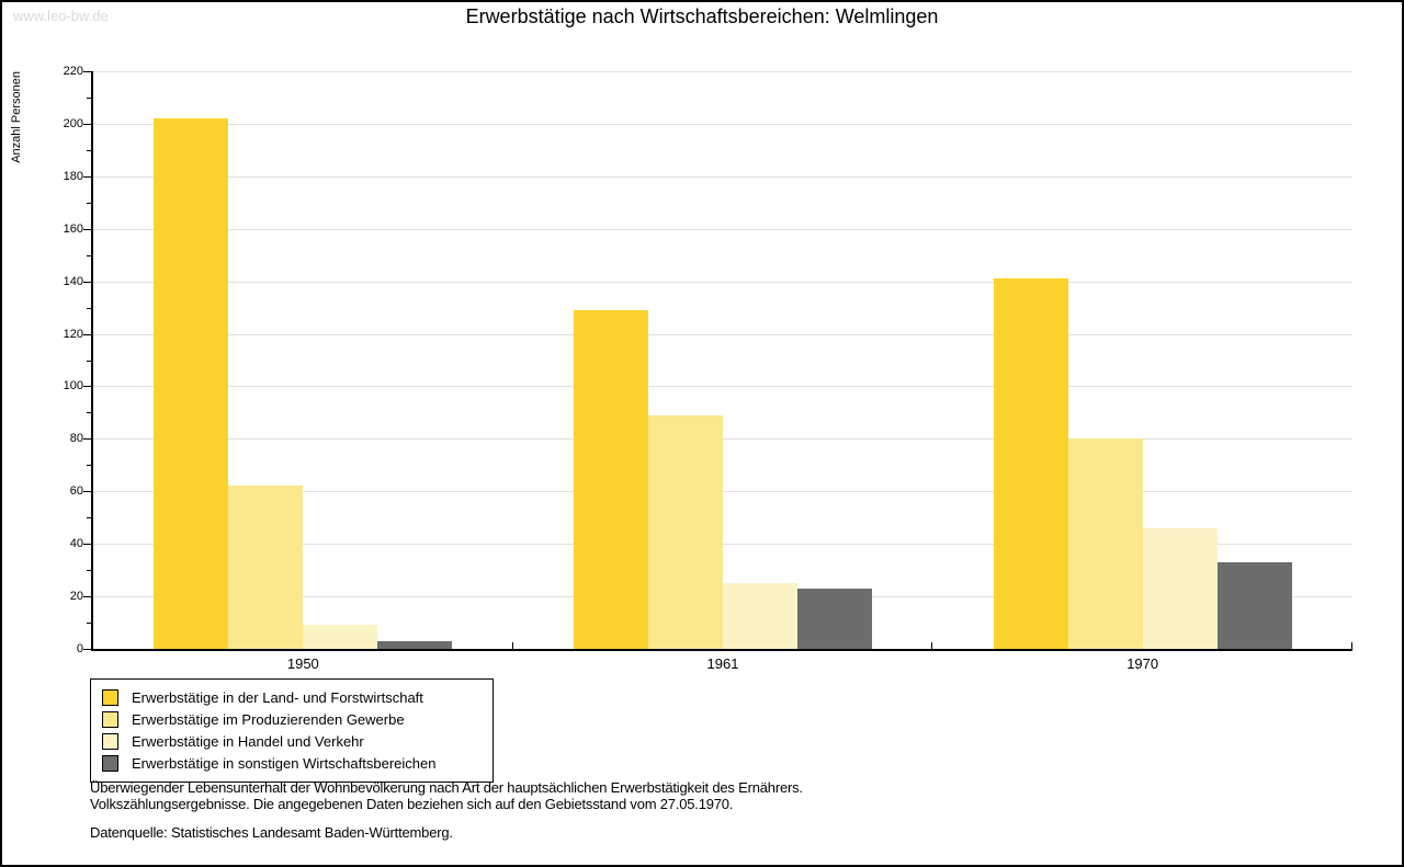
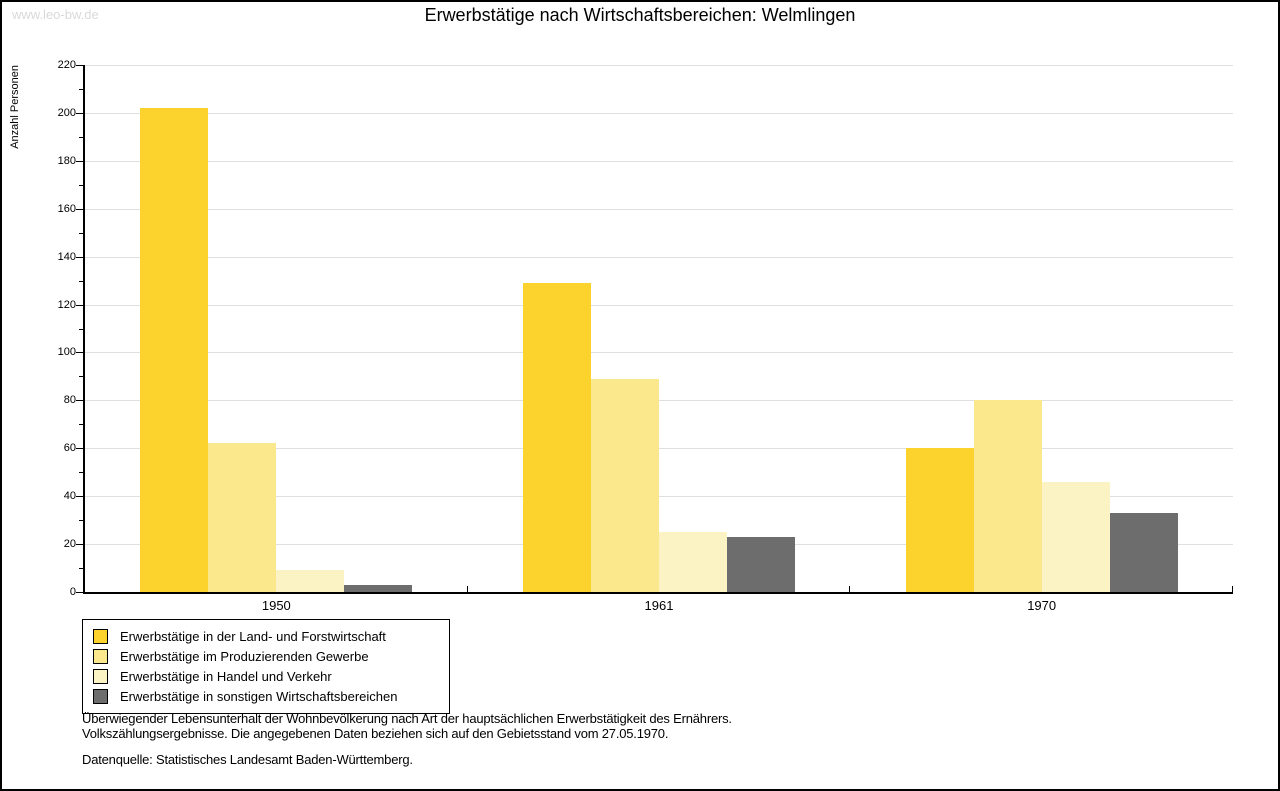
Erwerbstätige in der Land- und Forstwirtschaft/1970: 141 -> 60
